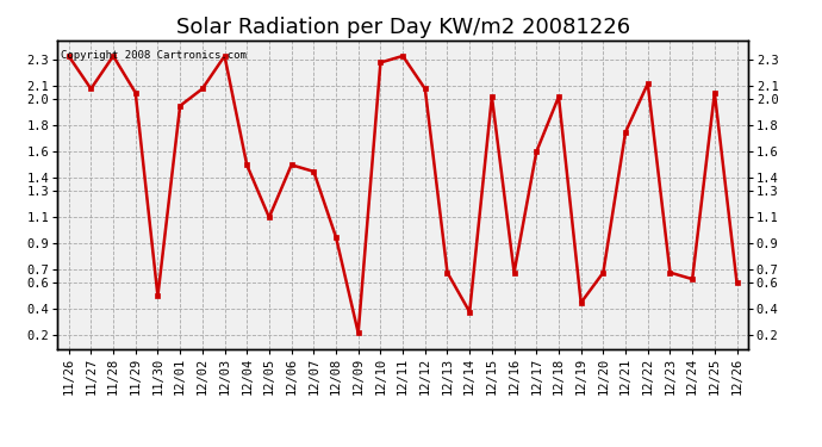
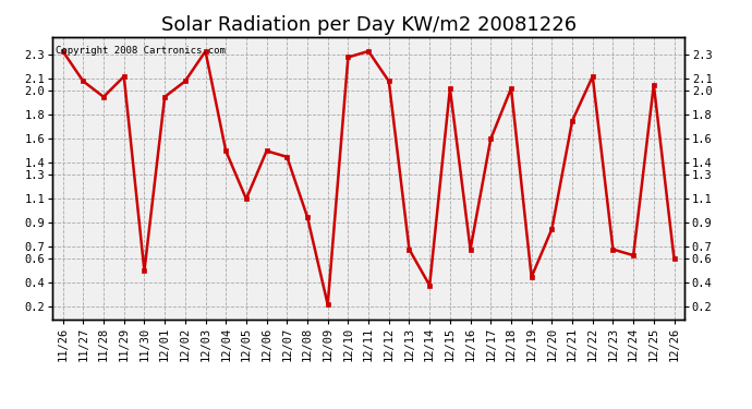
11/28: 2.33 -> 1.95
11/29: 2.05 -> 2.12
12/20: 0.68 -> 0.85
